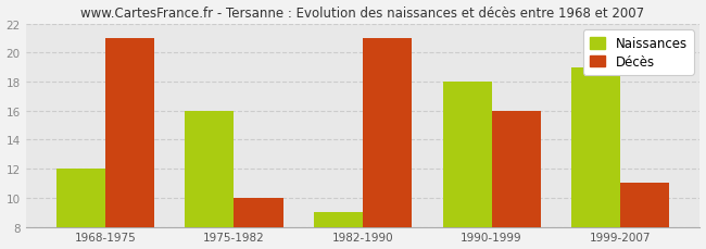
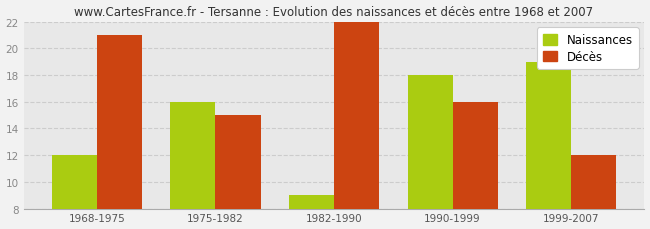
Décès/1975-1982: 10 -> 15
Décès/1982-1990: 21 -> 22
Décès/1999-2007: 11 -> 12
